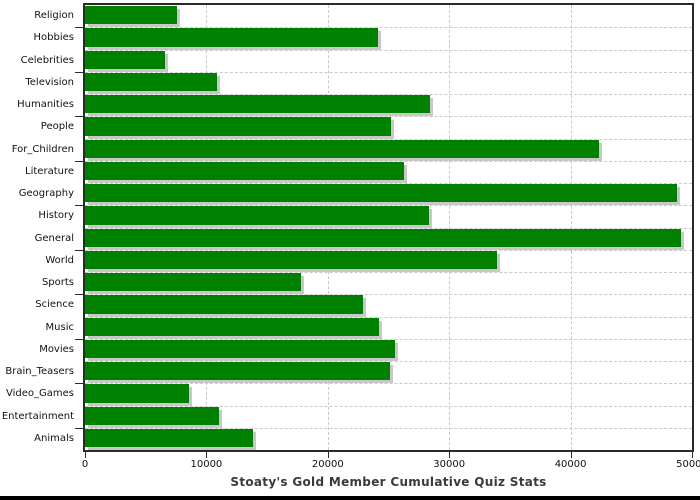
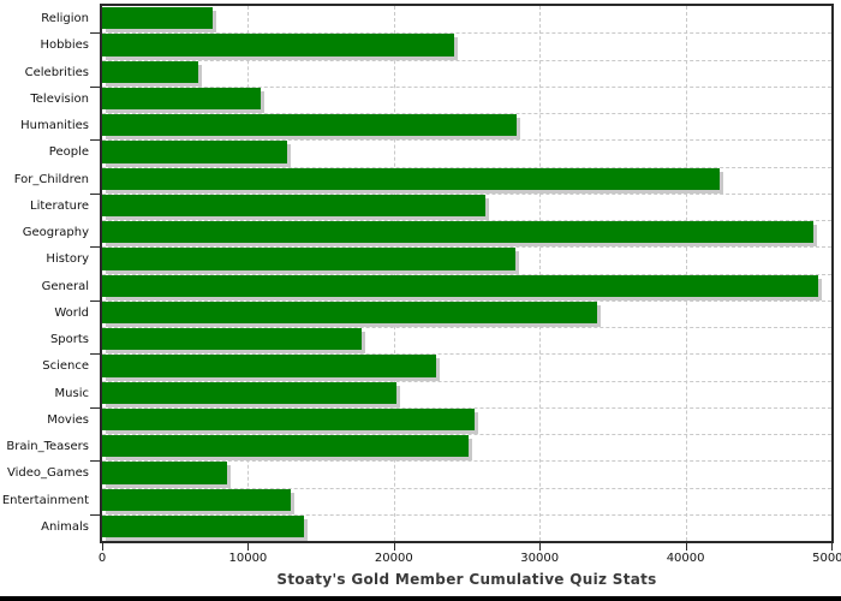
People: 25200 -> 12700
Music: 24200 -> 20200
Entertainment: 11000 -> 12900
